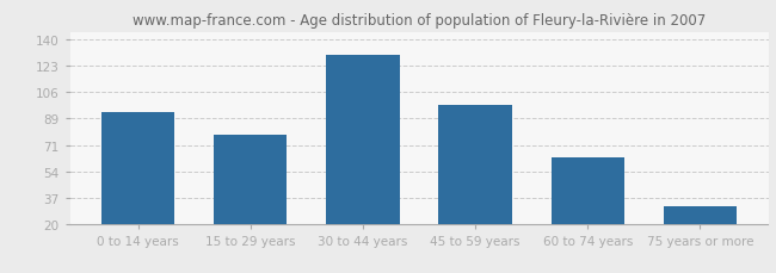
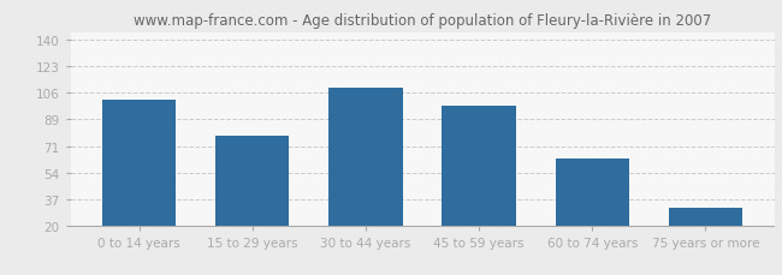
0 to 14 years: 93 -> 101
30 to 44 years: 130 -> 109
